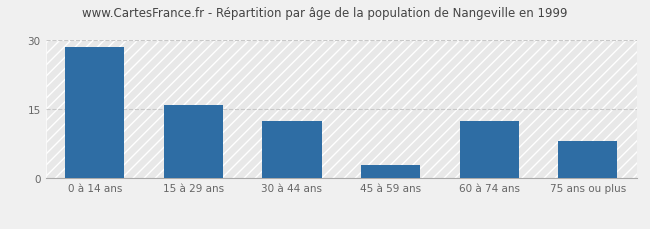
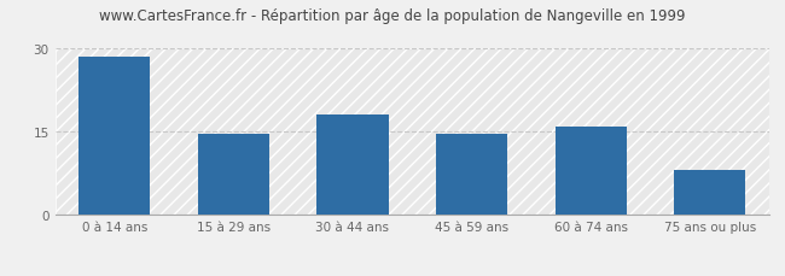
15 à 29 ans: 16.0 -> 14.7
30 à 44 ans: 12.5 -> 18.2
45 à 59 ans: 3.0 -> 14.7
60 à 74 ans: 12.5 -> 16.0
